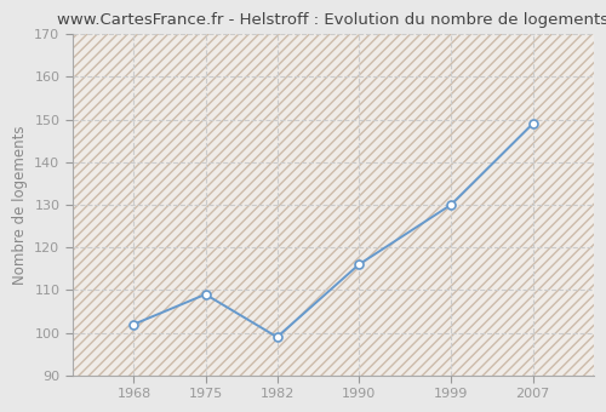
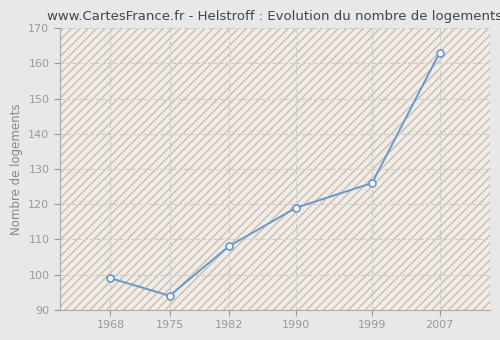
1968: 102 -> 99
1975: 109 -> 94
1982: 99 -> 108
1990: 116 -> 119
1999: 130 -> 126
2007: 149 -> 163
